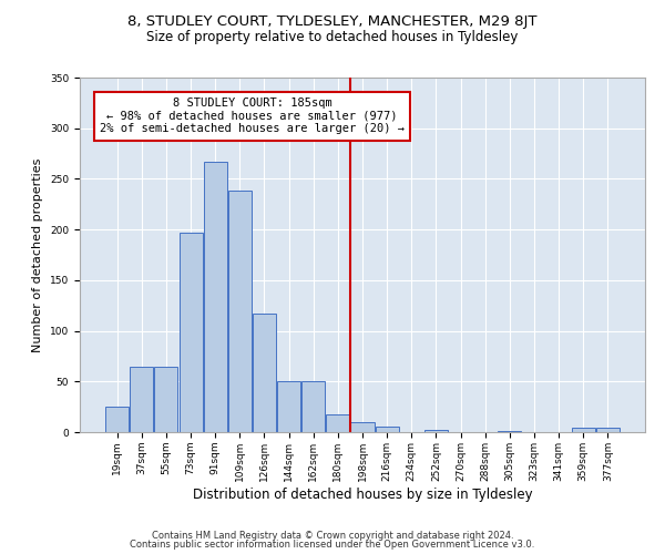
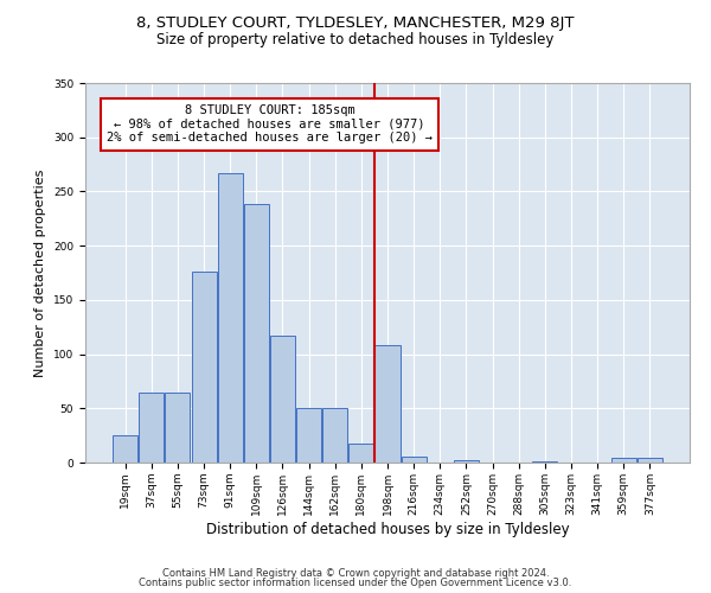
73sqm: 197 -> 176
198sqm: 10 -> 108
